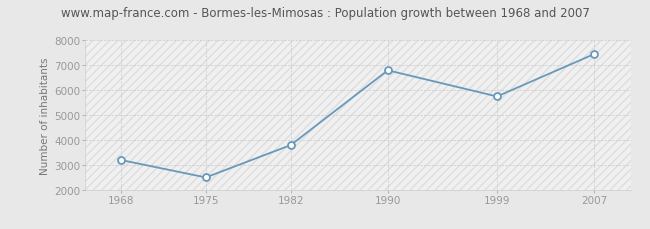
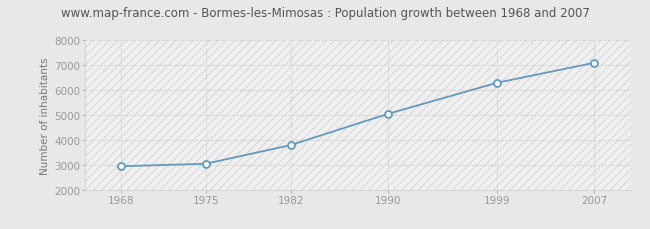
1968: 3200 -> 2950
1975: 2500 -> 3050
1990: 6800 -> 5050
1999: 5750 -> 6300
2007: 7450 -> 7100
